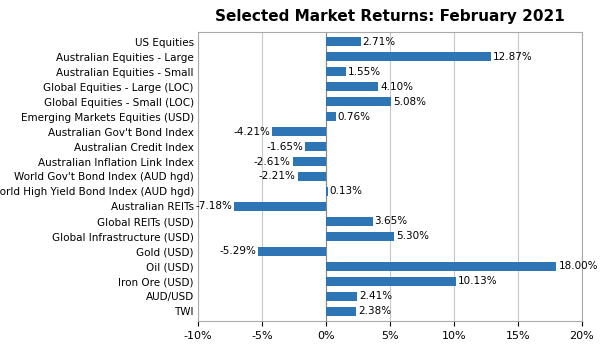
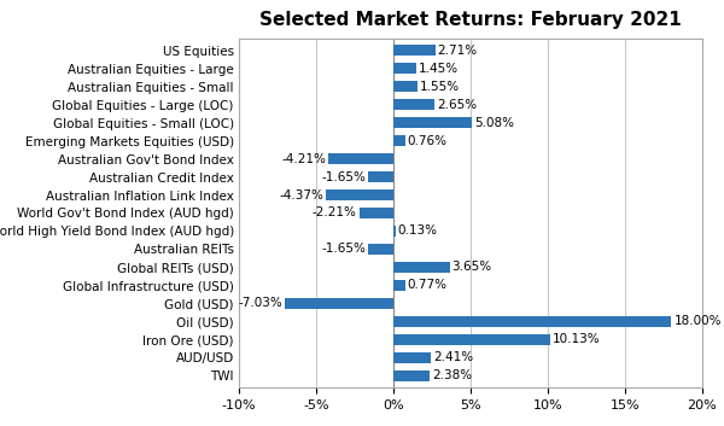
Australian Equities - Large: 12.87% -> 1.45%
Global Equities - Large (LOC): 4.10% -> 2.65%
Australian Inflation Link Index: -2.61% -> -4.37%
Australian REITs: -7.18% -> -1.65%
Global Infrastructure (USD): 5.30% -> 0.77%
Gold (USD): -5.29% -> -7.03%
